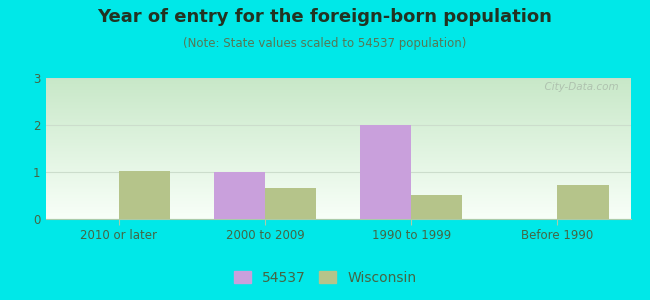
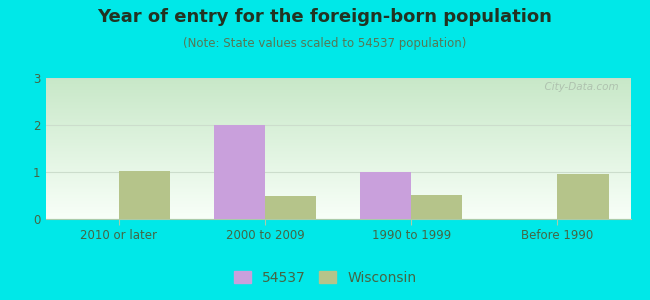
54537/2000 to 2009: 1 -> 2
Wisconsin/2000 to 2009: 0.65 -> 0.50
54537/1990 to 1999: 2 -> 1
Wisconsin/Before 1990: 0.72 -> 0.95
